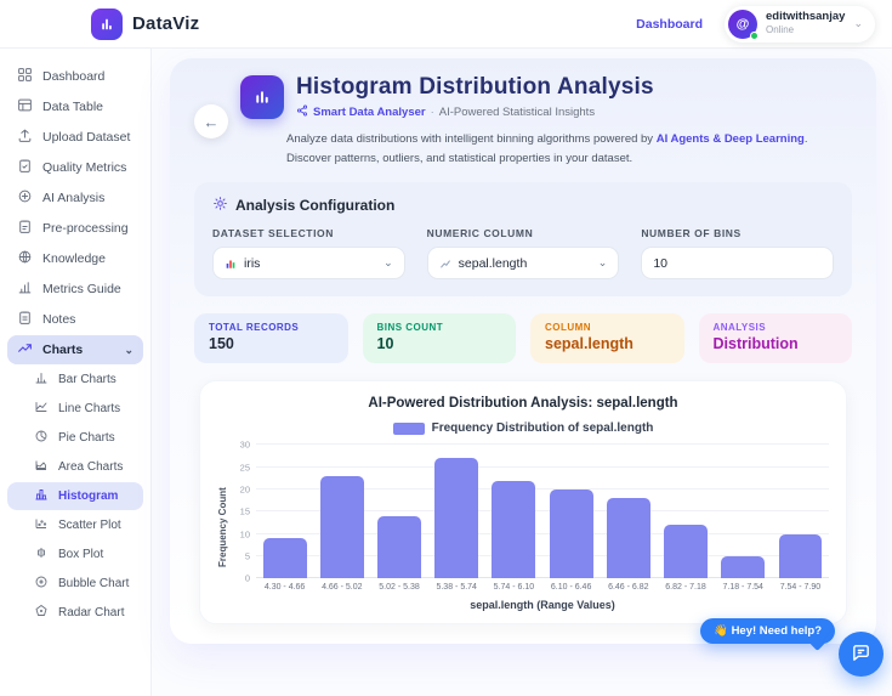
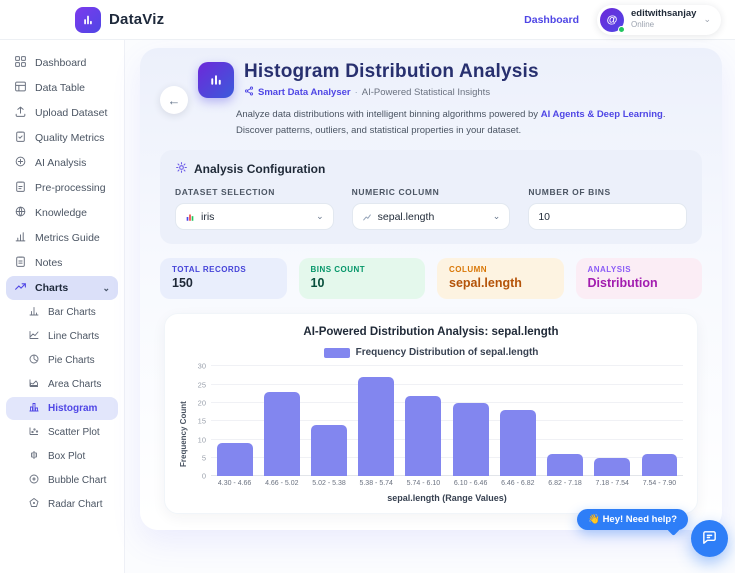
6.82 - 7.18: 12 -> 6
7.54 - 7.90: 10 -> 6
